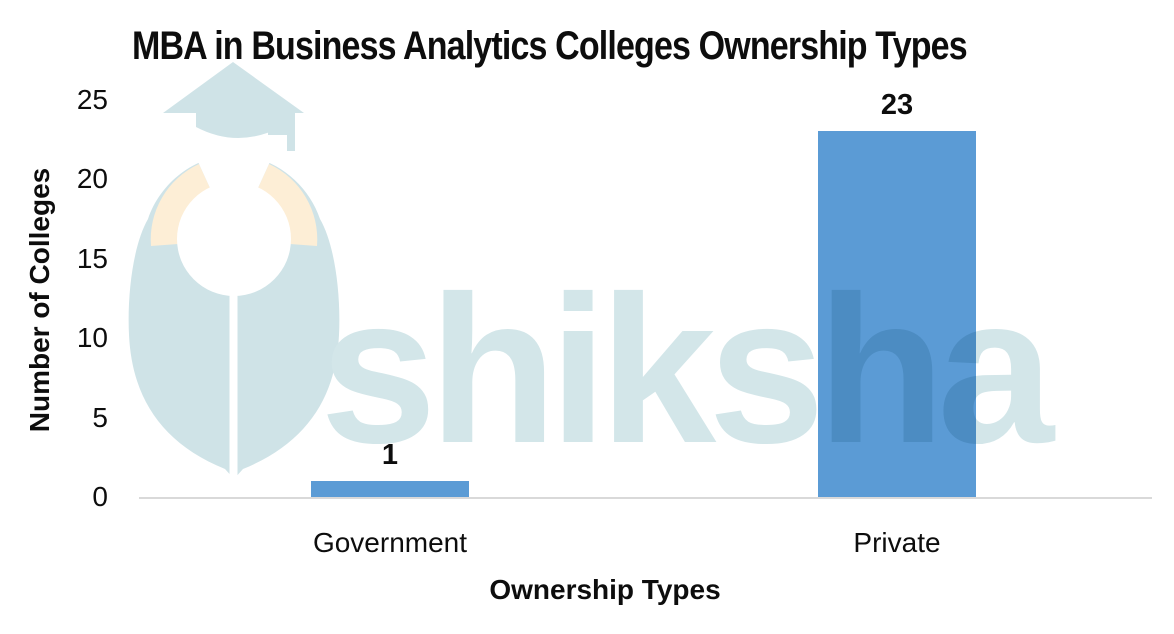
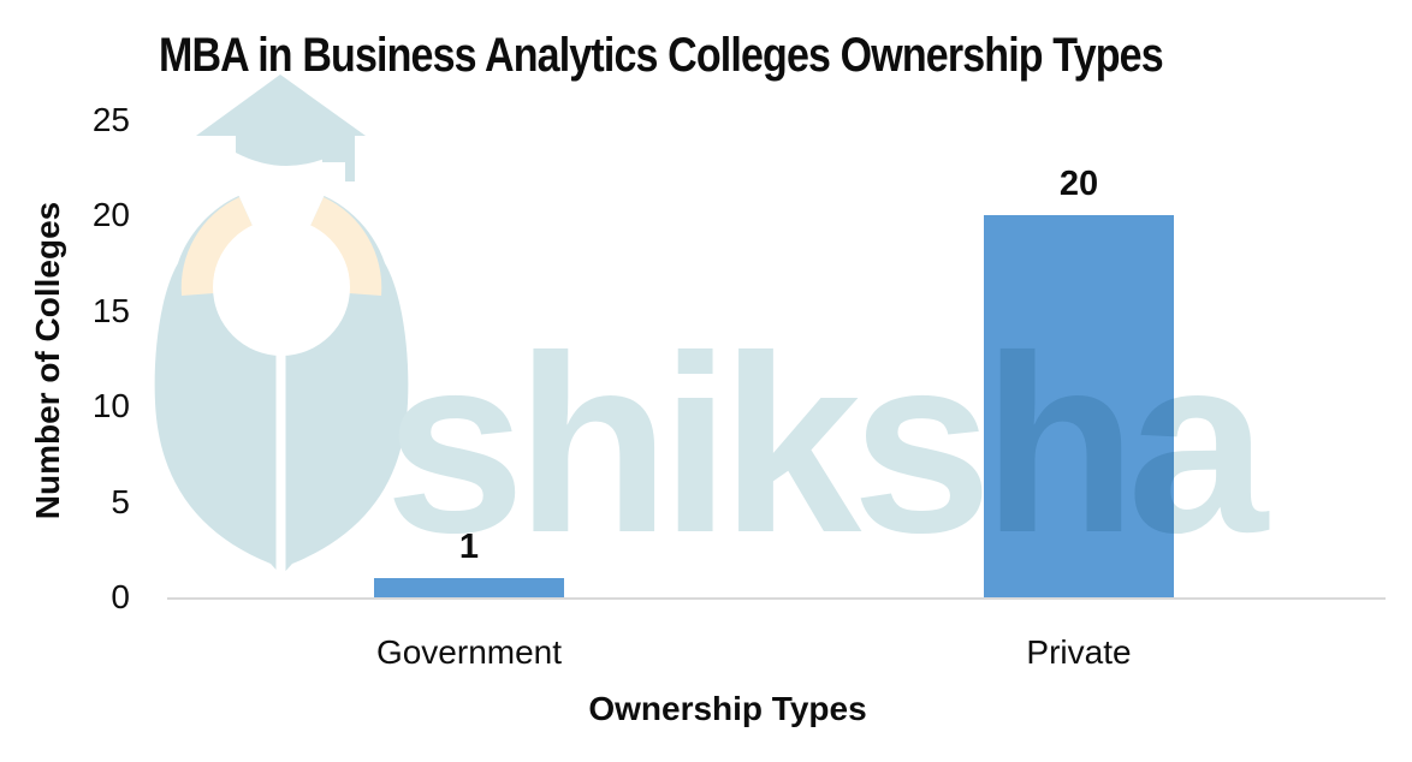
Private: 23 -> 20
